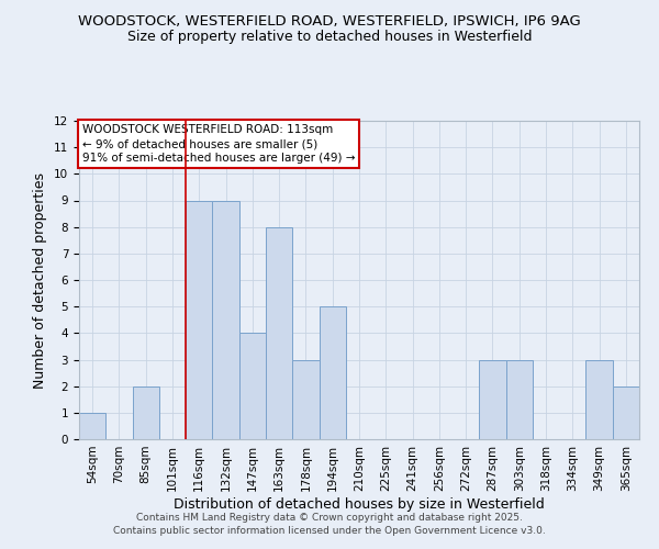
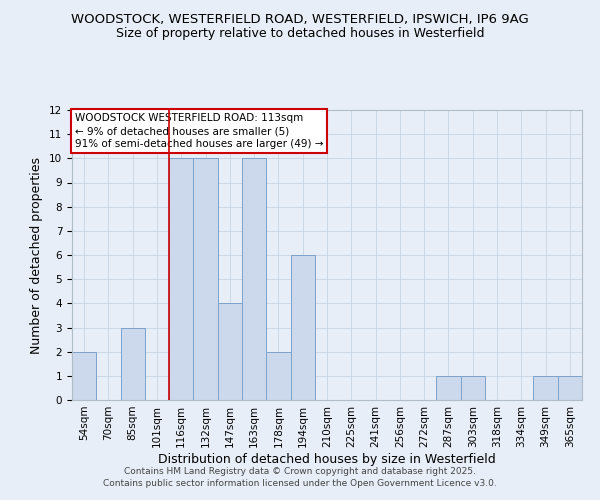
54sqm: 1 -> 2
85sqm: 2 -> 3
116sqm: 9 -> 10
132sqm: 9 -> 10
163sqm: 8 -> 10
178sqm: 3 -> 2
194sqm: 5 -> 6
287sqm: 3 -> 1
303sqm: 3 -> 1
349sqm: 3 -> 1
365sqm: 2 -> 1
